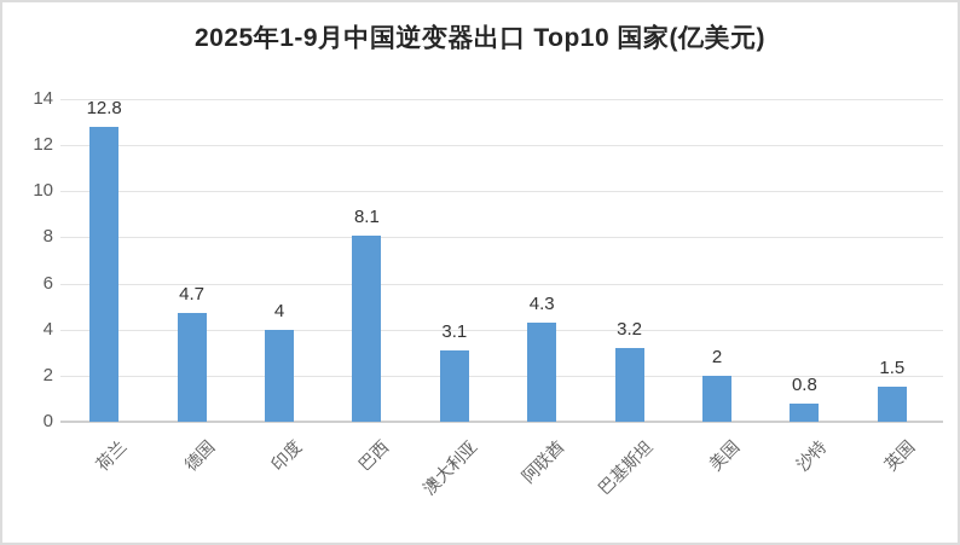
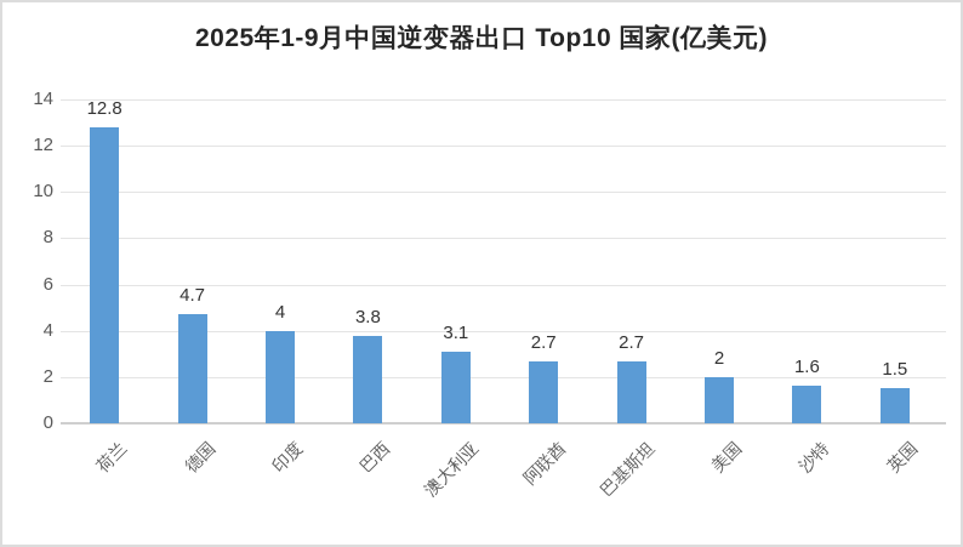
巴西: 8.1 -> 3.8
阿联酋: 4.3 -> 2.7
巴基斯坦: 3.2 -> 2.7
沙特: 0.8 -> 1.6
